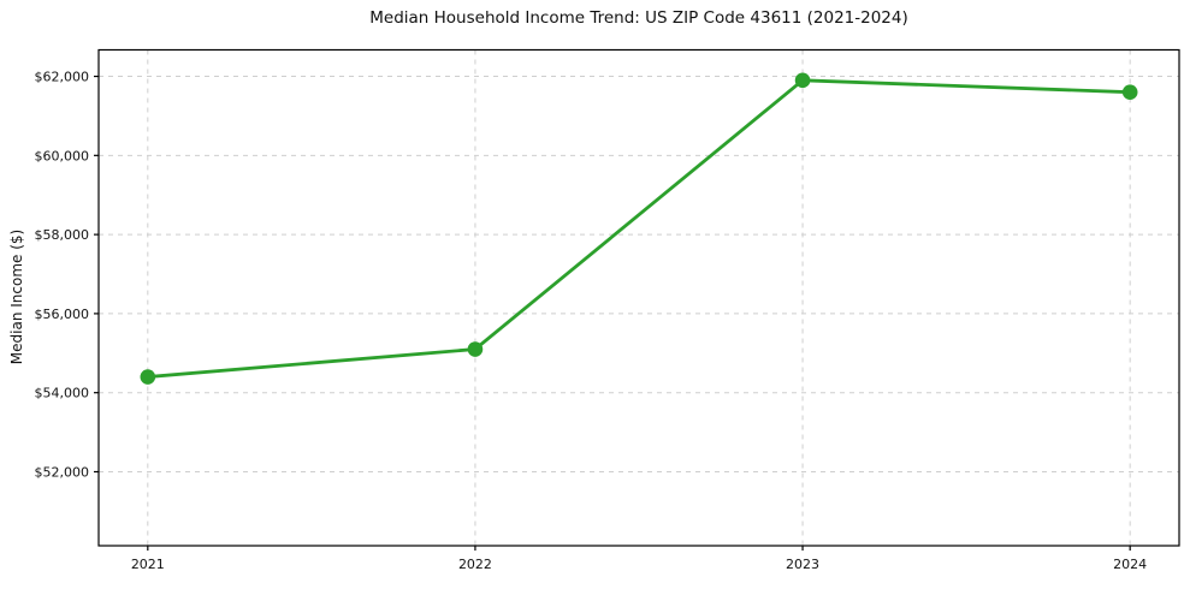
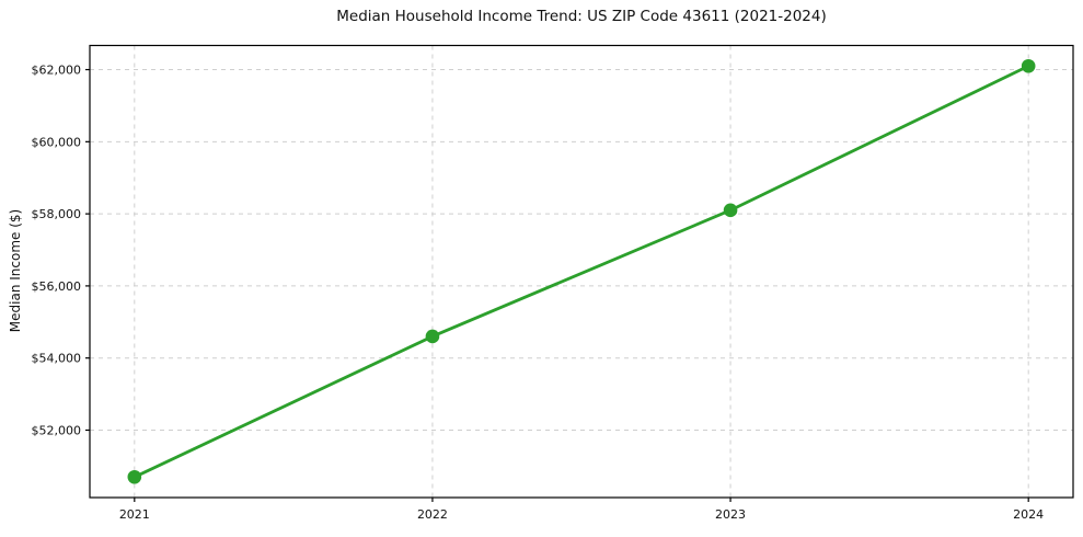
2021: $54400 -> $50700
2022: $55100 -> $54600
2023: $61900 -> $58100
2024: $61600 -> $62100
